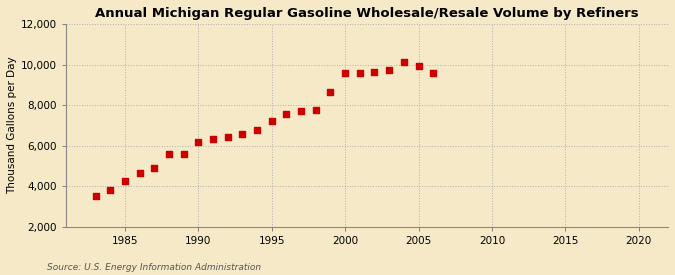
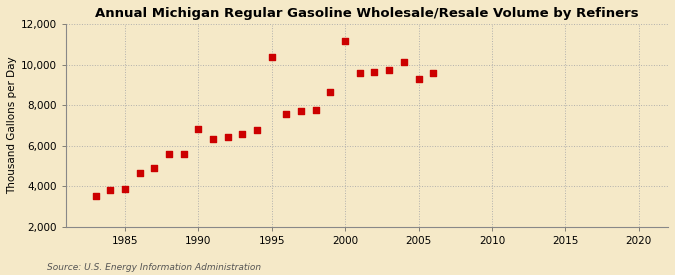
1985: 4,250 -> 3,850
1990: 6,200 -> 6,850
1995: 7,200 -> 10,350
2000: 9,600 -> 11,150
2005: 9,950 -> 9,300
